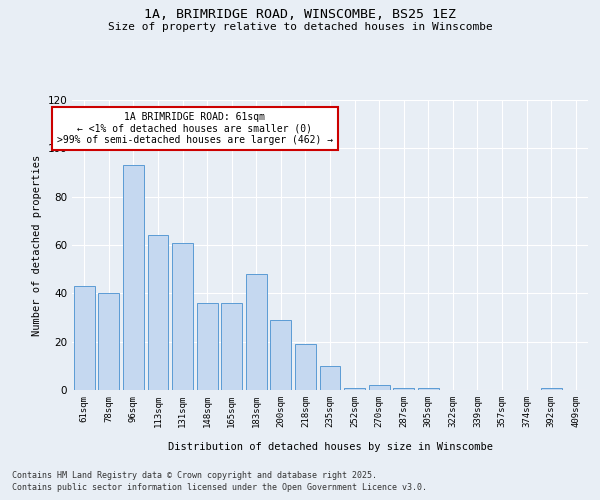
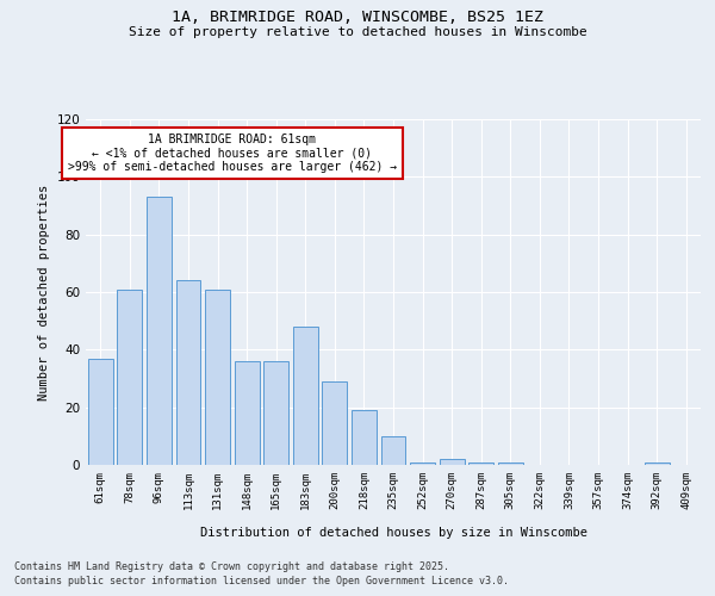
61sqm: 43 -> 37
78sqm: 40 -> 61
